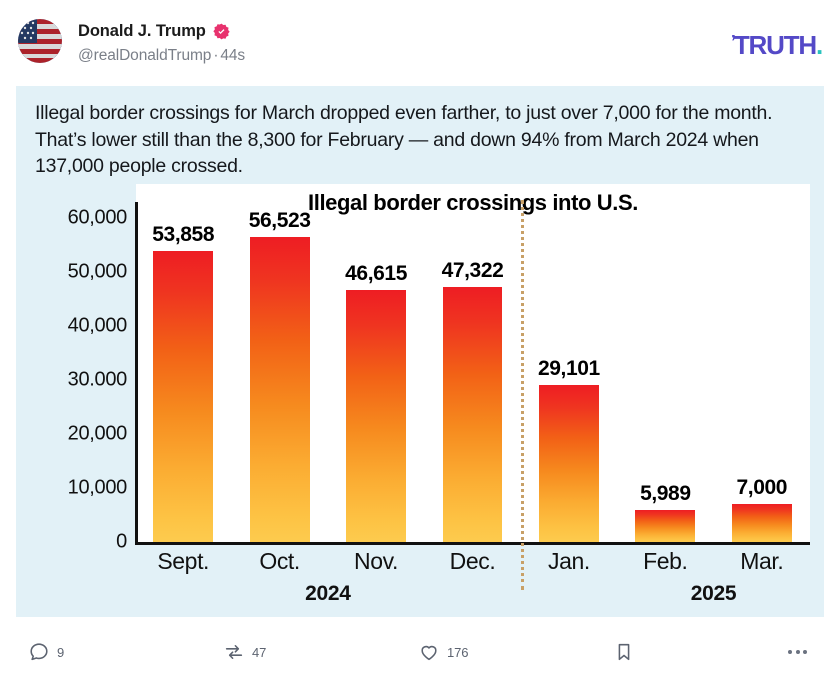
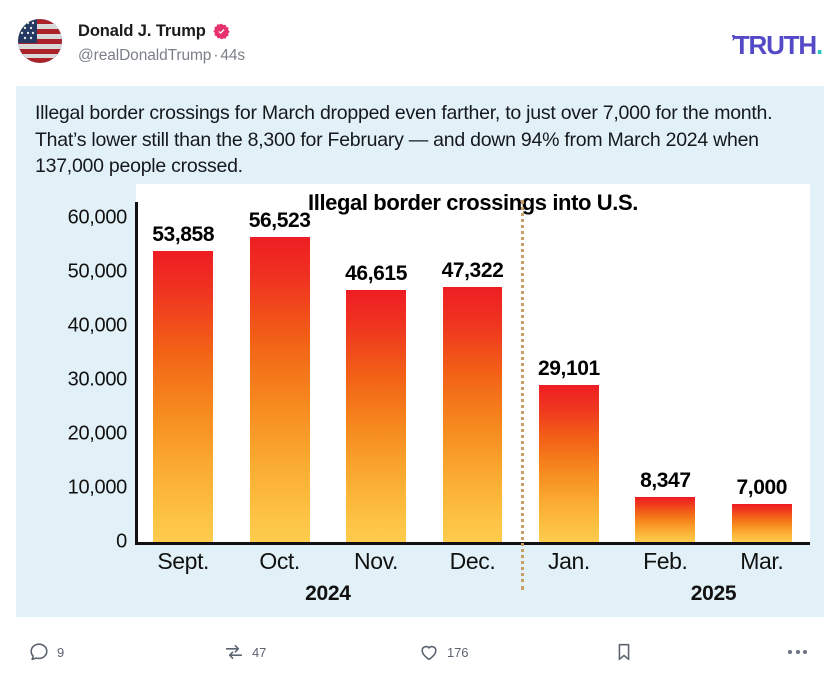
Feb.: 5,989 -> 8,347
